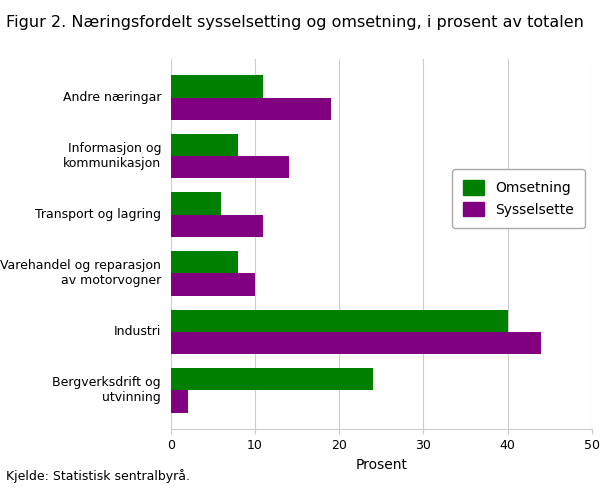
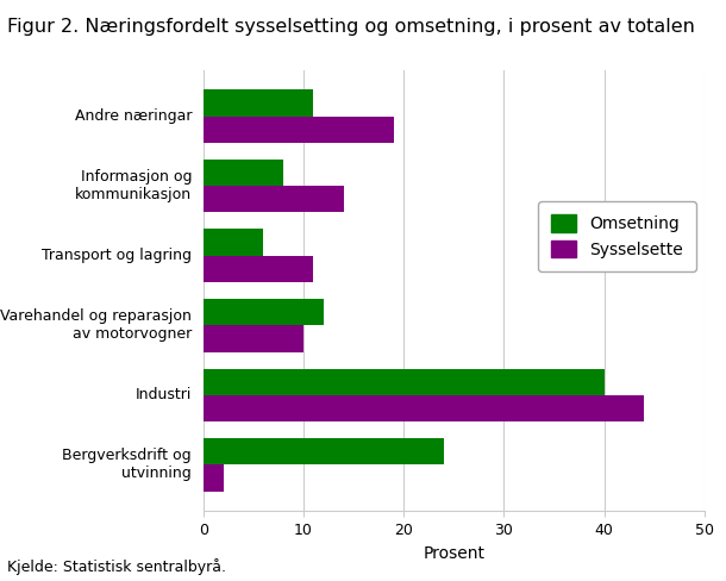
Omsetning/Varehandel og reparasjon av motorvogner: 8 -> 12
